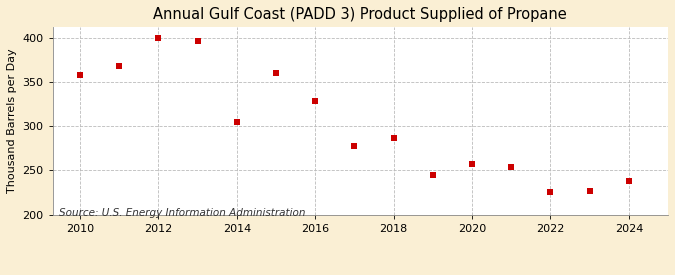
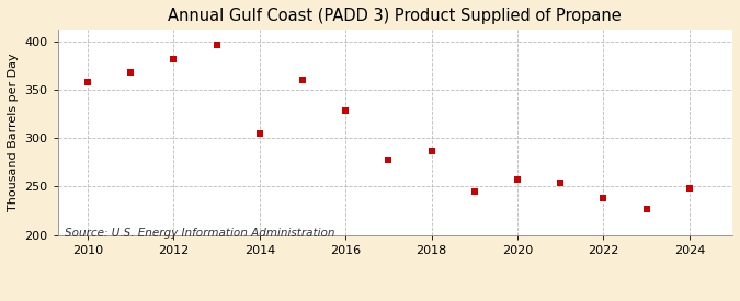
2012: 400 -> 382
2022: 225 -> 238
2024: 238 -> 248
